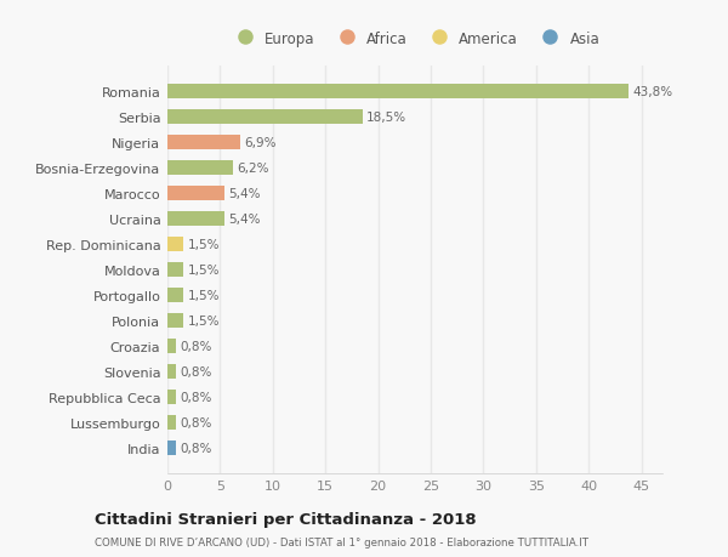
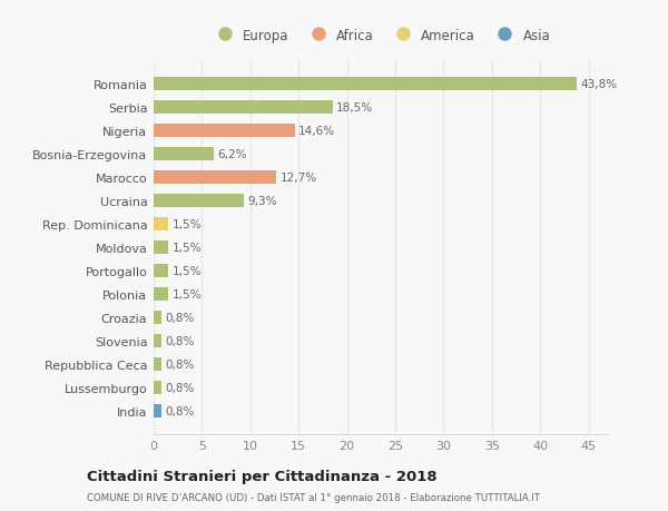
Nigeria: 6,9% -> 14,6%
Marocco: 5,4% -> 12,7%
Ucraina: 5,4% -> 9,3%
